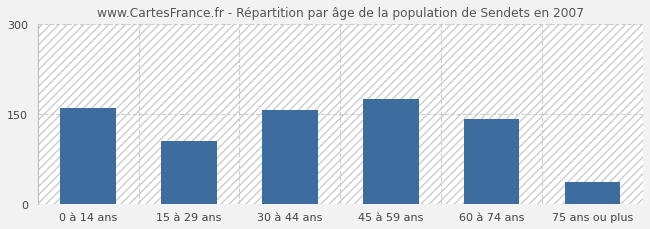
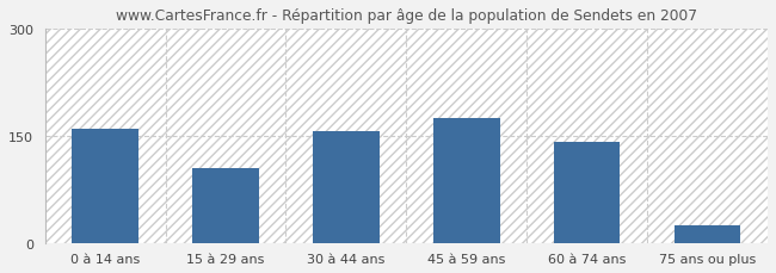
75 ans ou plus: 38 -> 26
